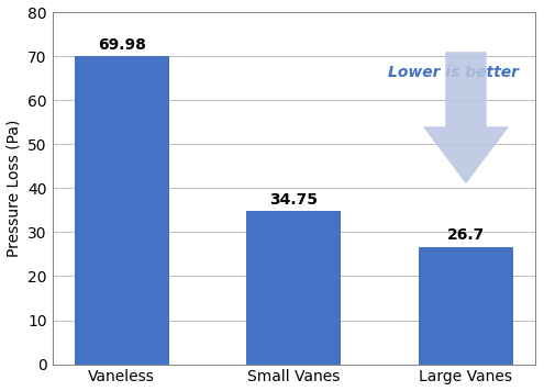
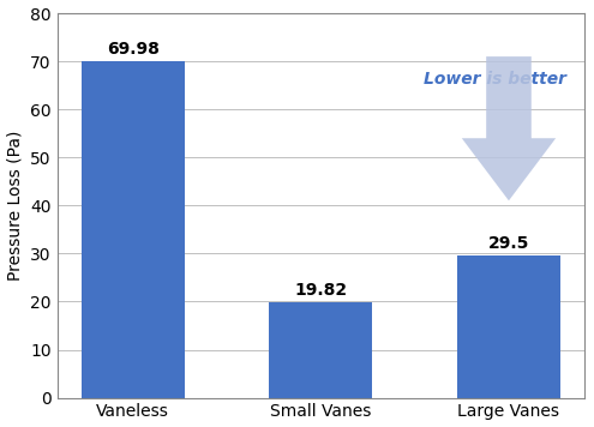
Small Vanes: 34.75 -> 19.82
Large Vanes: 26.7 -> 29.5
